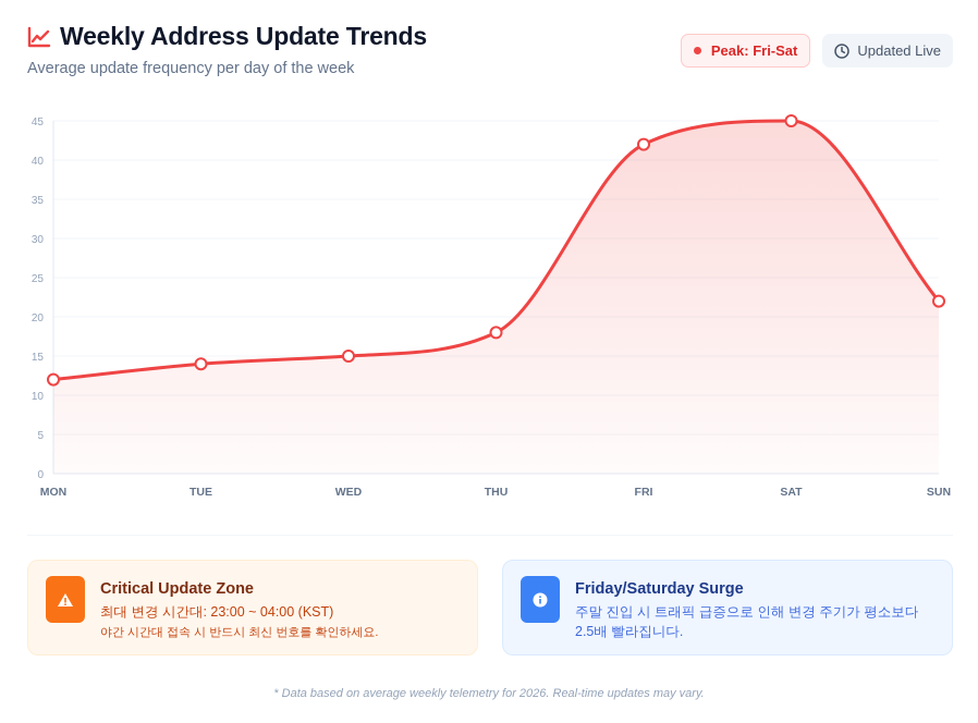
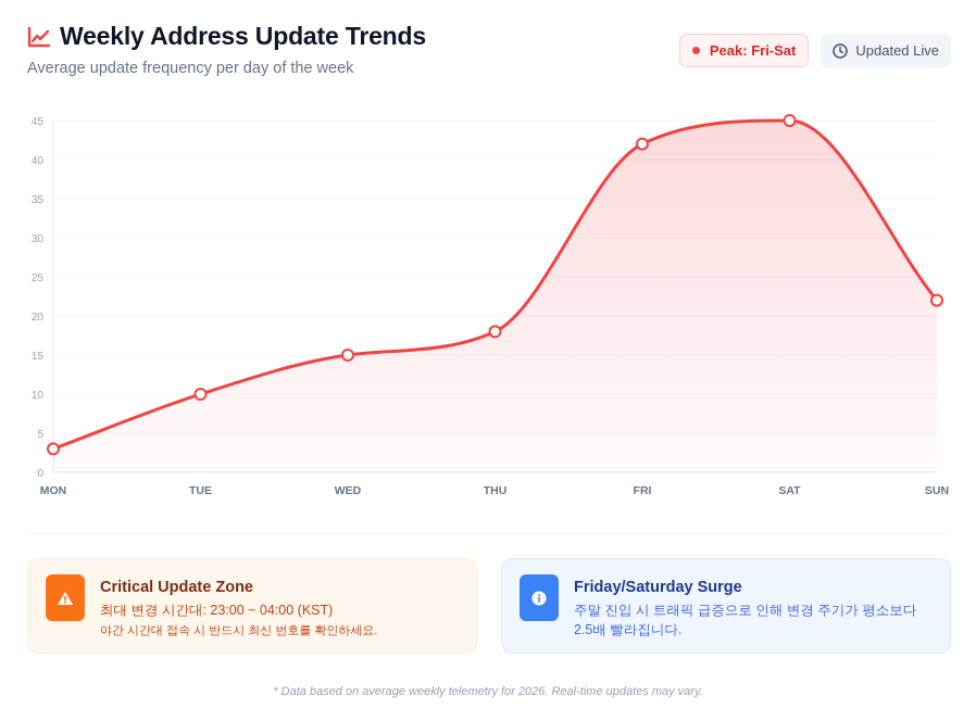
MON: 12 -> 3
TUE: 14 -> 10
